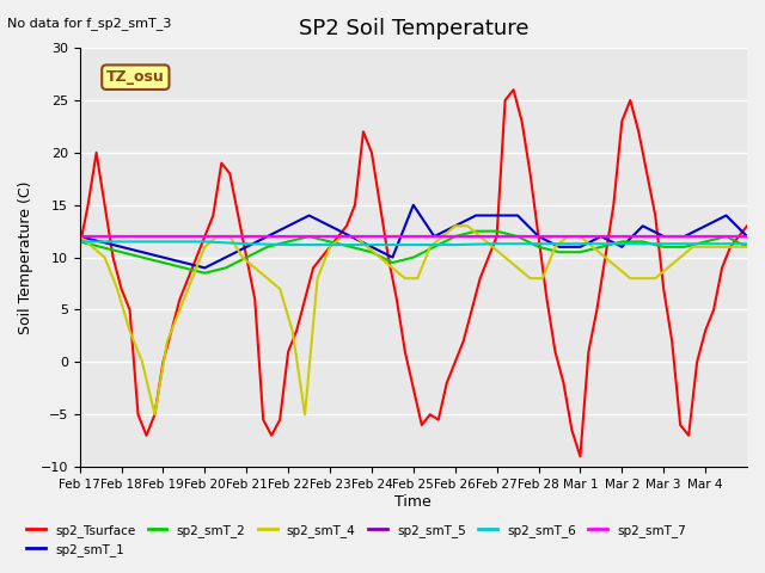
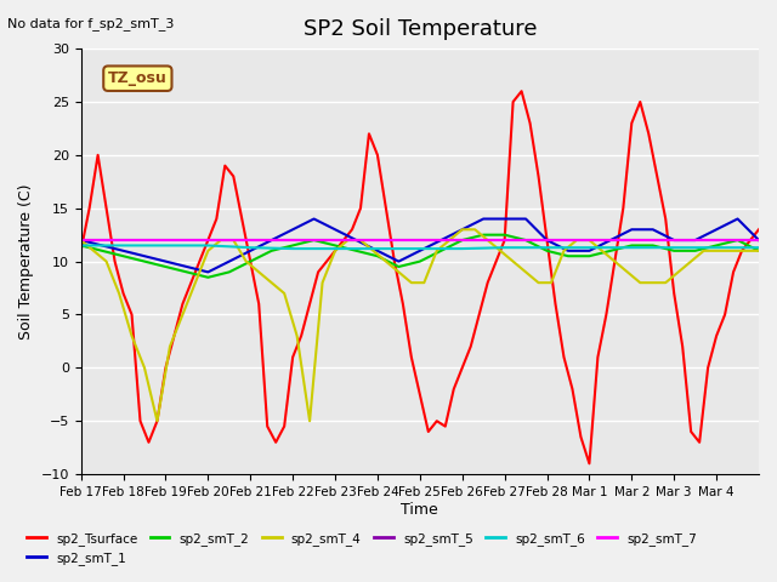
sp2_smT_1/Feb 25: 15.0 -> 11.0
sp2_smT_1/Mar 2: 11.0 -> 13.0
